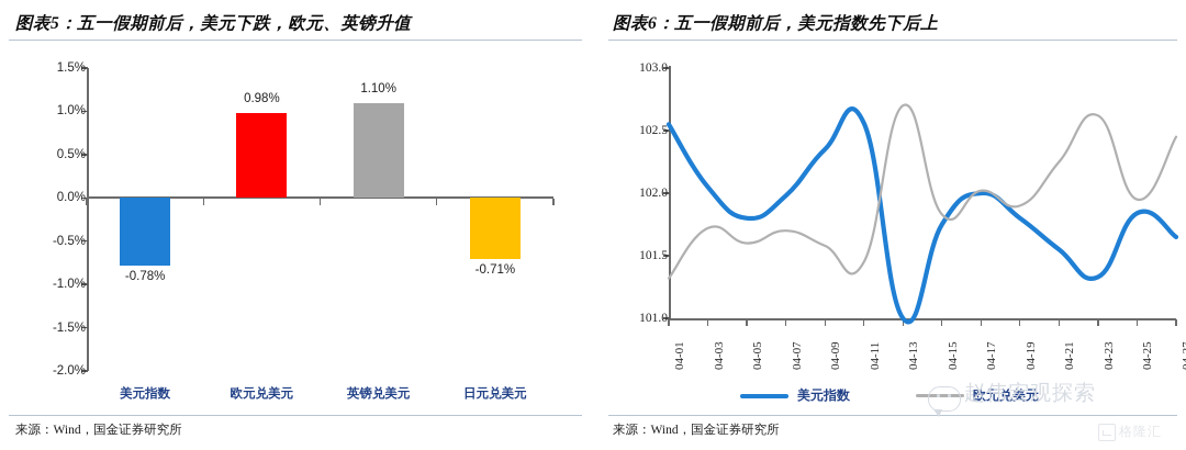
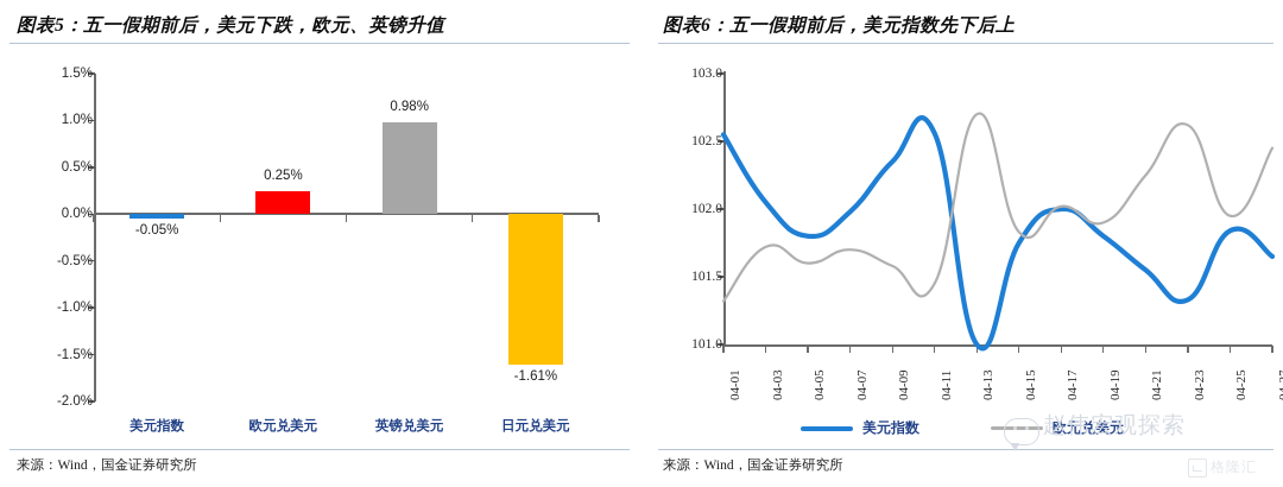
图表5：五一假期前后，美元下跌，欧元、英镑升值/美元指数: -0.78% -> -0.05%
图表5：五一假期前后，美元下跌，欧元、英镑升值/欧元兑美元: 0.98% -> 0.25%
图表5：五一假期前后，美元下跌，欧元、英镑升值/英镑兑美元: 1.10% -> 0.98%
图表5：五一假期前后，美元下跌，欧元、英镑升值/日元兑美元: -0.71% -> -1.61%
